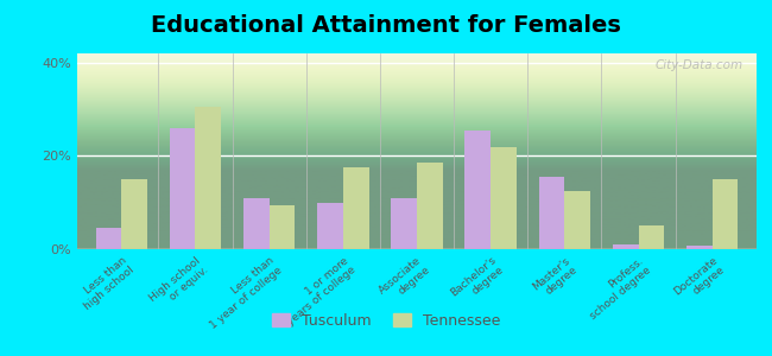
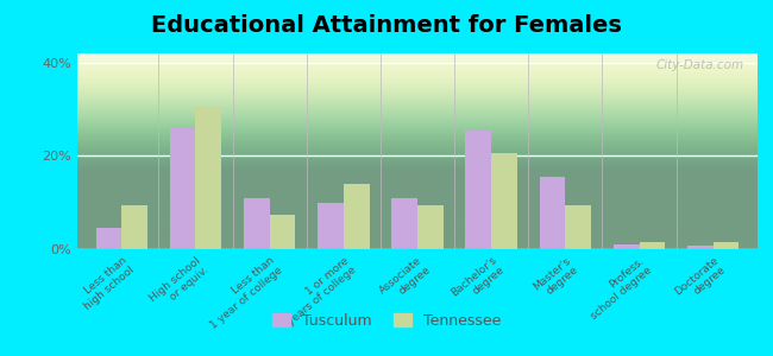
Tennessee/Less than high school: 15.0% -> 9.5%
Tennessee/Less than 1 year of college: 9.5% -> 7.5%
Tennessee/1 or more years of college: 17.5% -> 14.0%
Tennessee/Associate degree: 18.5% -> 9.5%
Tennessee/Bachelor's degree: 22.0% -> 20.5%
Tennessee/Master's degree: 12.5% -> 9.5%
Tennessee/Profess. school degree: 5.0% -> 1.5%
Tennessee/Doctorate degree: 15.0% -> 1.5%
